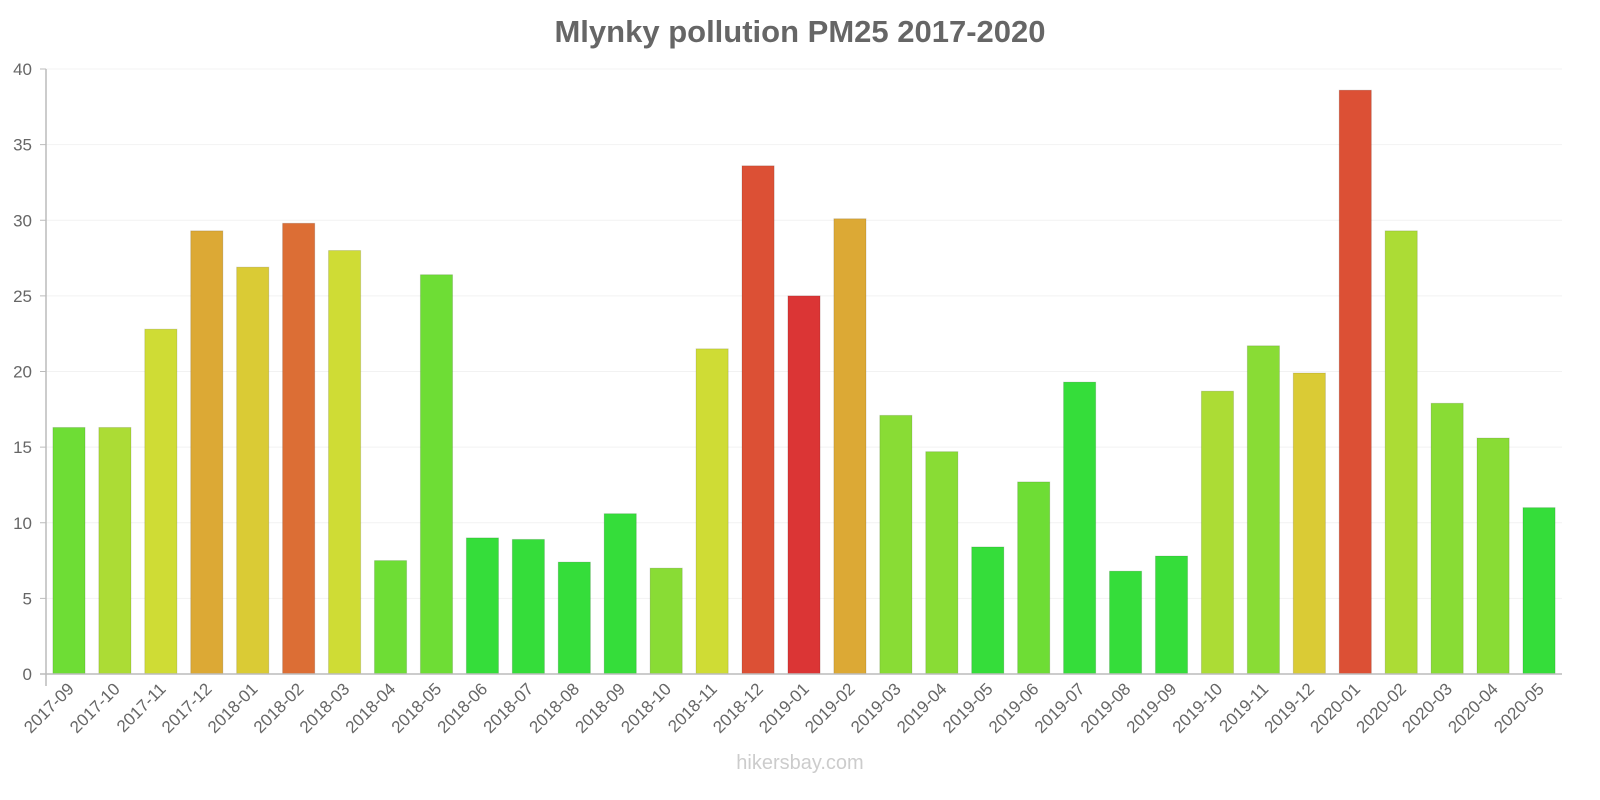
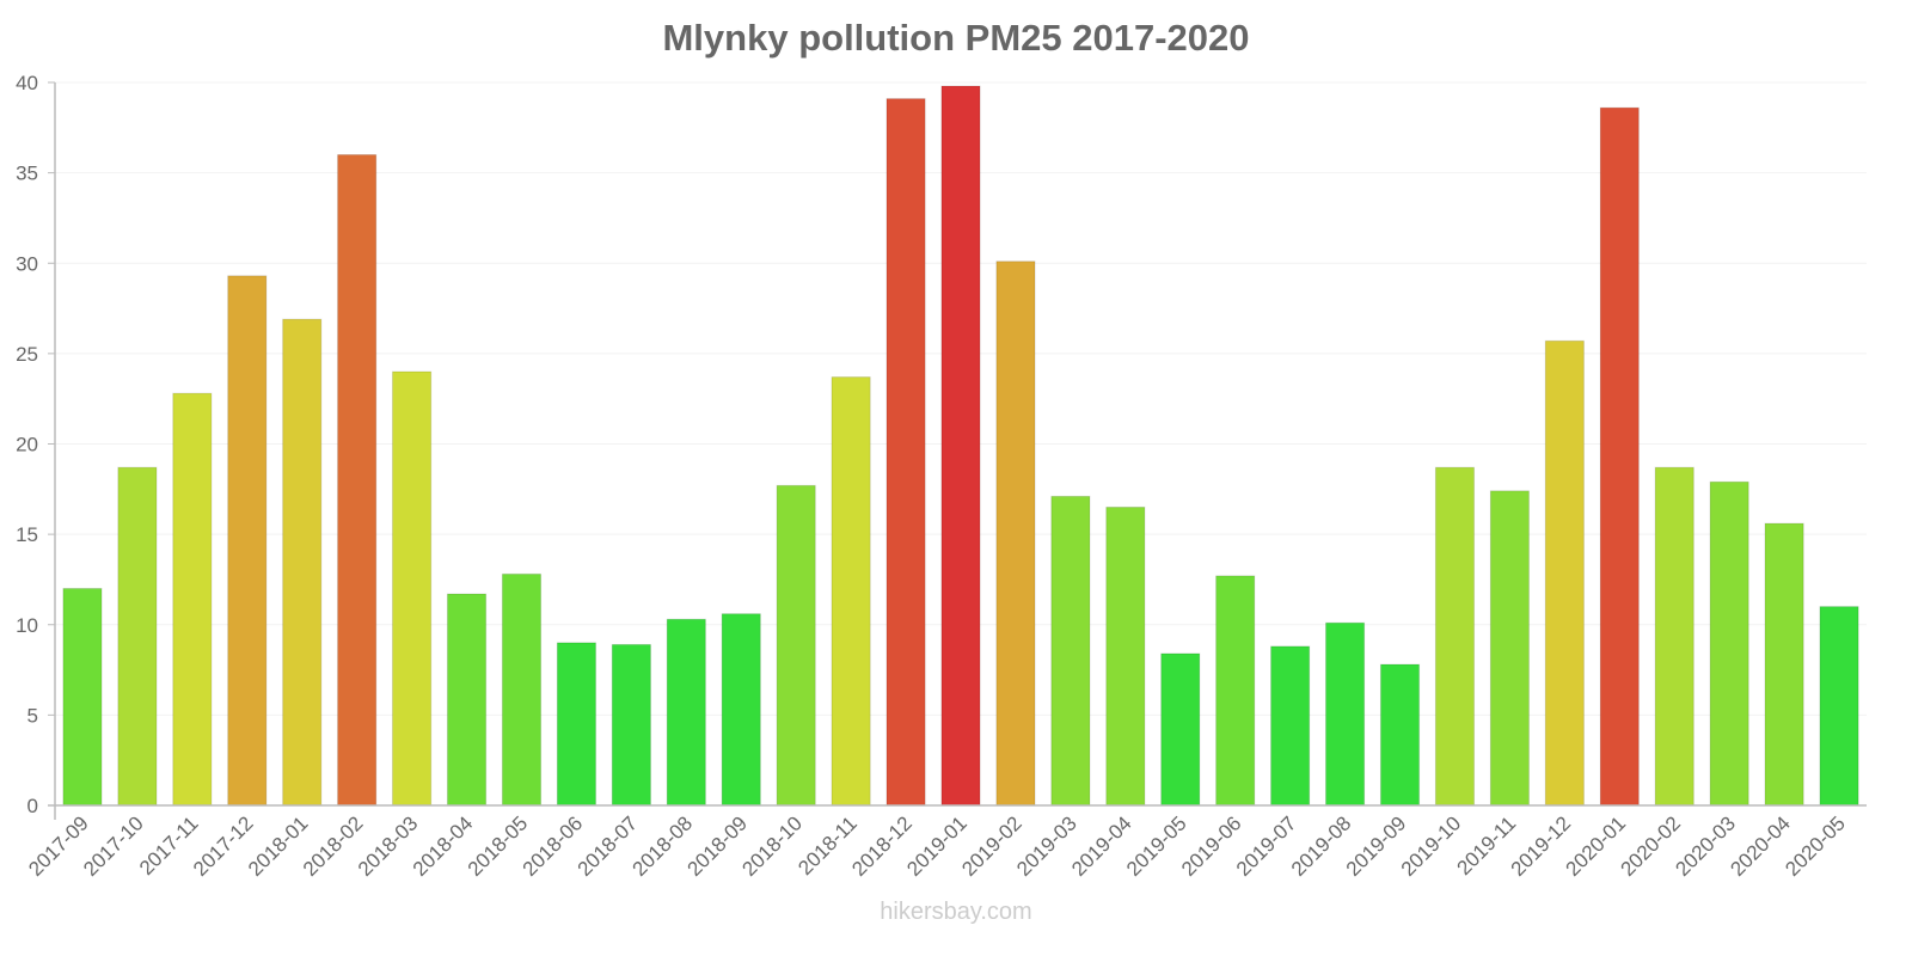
2017-09: 16.3 -> 12.0
2017-10: 16.3 -> 18.7
2018-02: 29.8 -> 36.0
2018-03: 28.0 -> 24.0
2018-04: 7.5 -> 11.7
2018-05: 26.4 -> 12.8
2018-08: 7.4 -> 10.3
2018-10: 7.0 -> 17.7
2018-11: 21.5 -> 23.7
2018-12: 33.6 -> 39.1
2019-01: 25.0 -> 39.8
2019-04: 14.7 -> 16.5
2019-07: 19.3 -> 8.8
2019-08: 6.8 -> 10.1
2019-11: 21.7 -> 17.4
2019-12: 19.9 -> 25.7
2020-02: 29.3 -> 18.7
